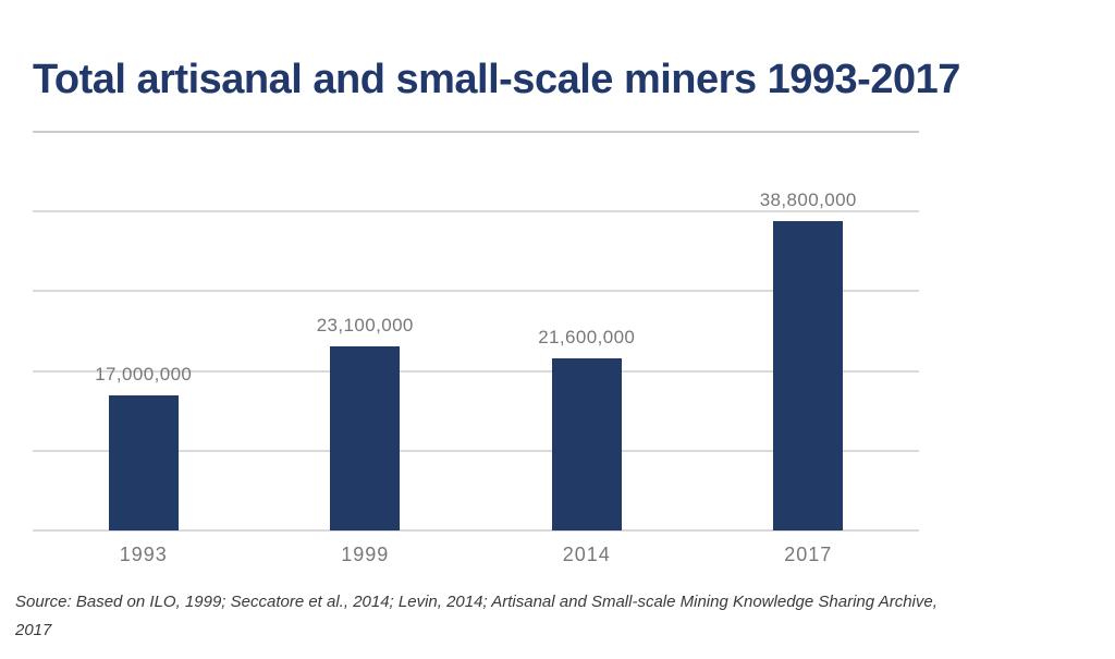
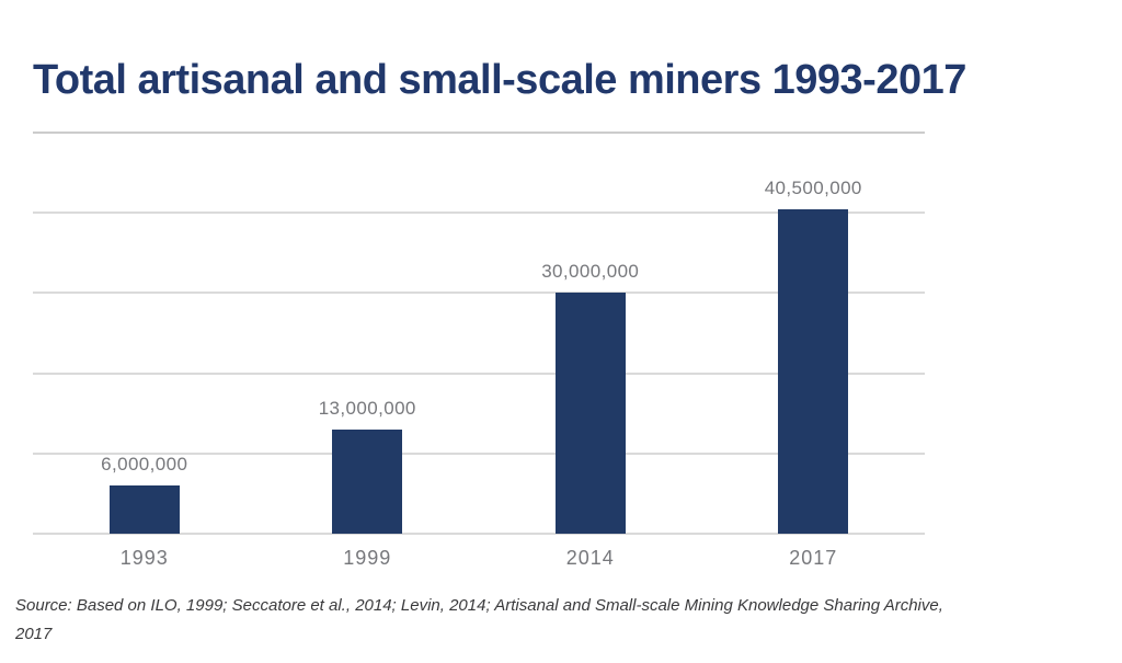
1993: 17,000,000 -> 6,000,000
1999: 23,100,000 -> 13,000,000
2014: 21,600,000 -> 30,000,000
2017: 38,800,000 -> 40,500,000
